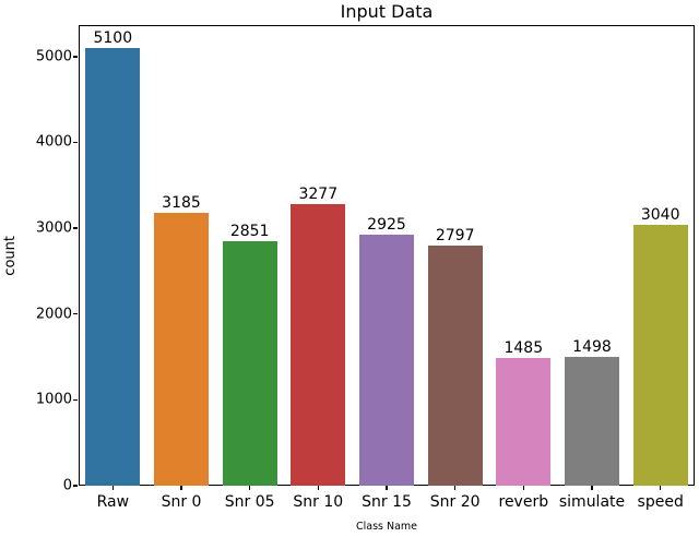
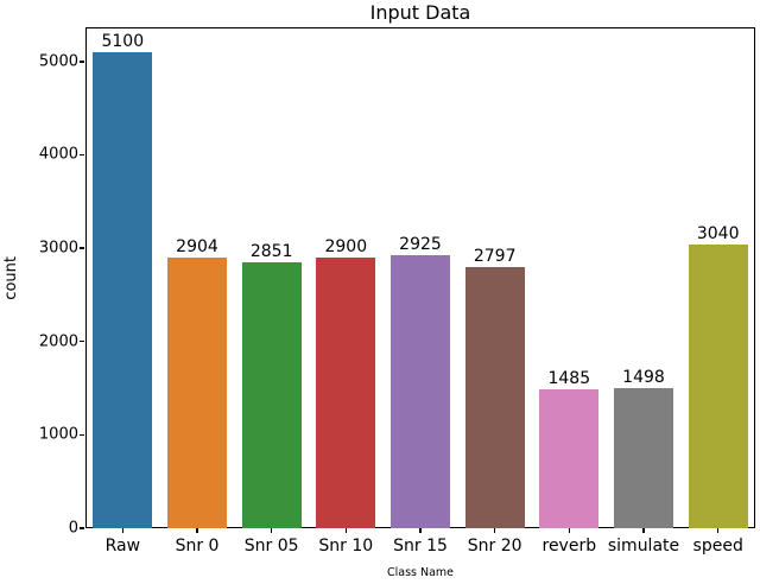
Snr 0: 3185 -> 2904
Snr 10: 3277 -> 2900
